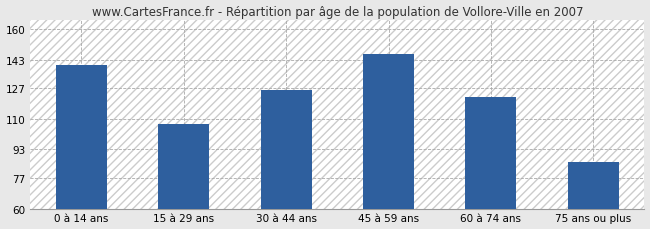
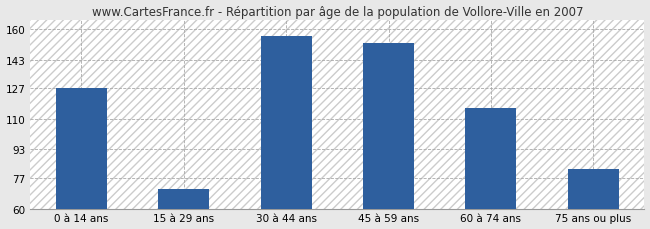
0 à 14 ans: 140 -> 127
15 à 29 ans: 107 -> 71
30 à 44 ans: 126 -> 156
45 à 59 ans: 146 -> 152
60 à 74 ans: 122 -> 116
75 ans ou plus: 86 -> 82
